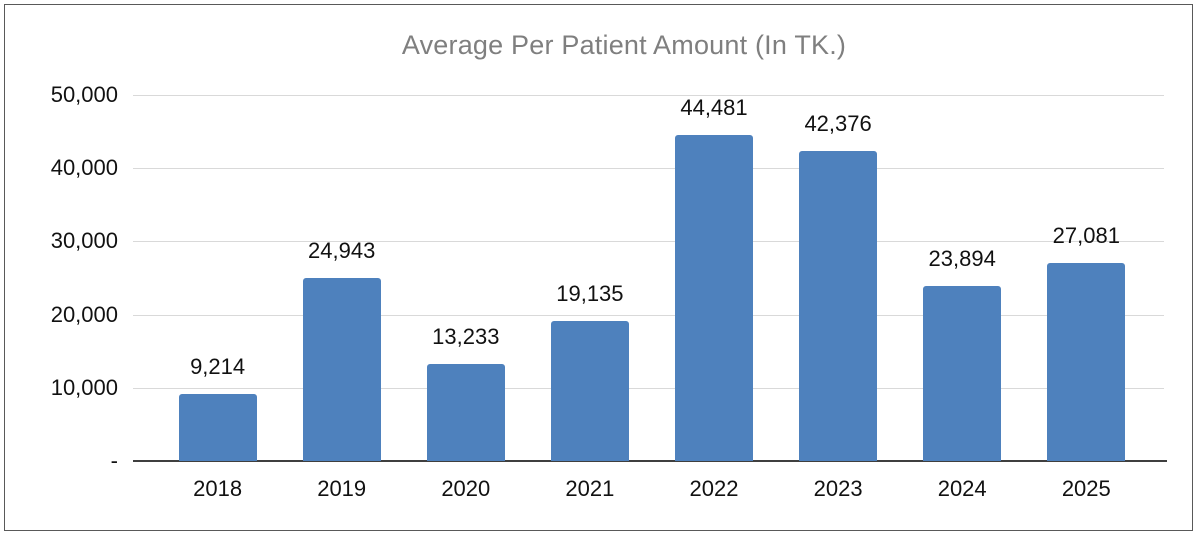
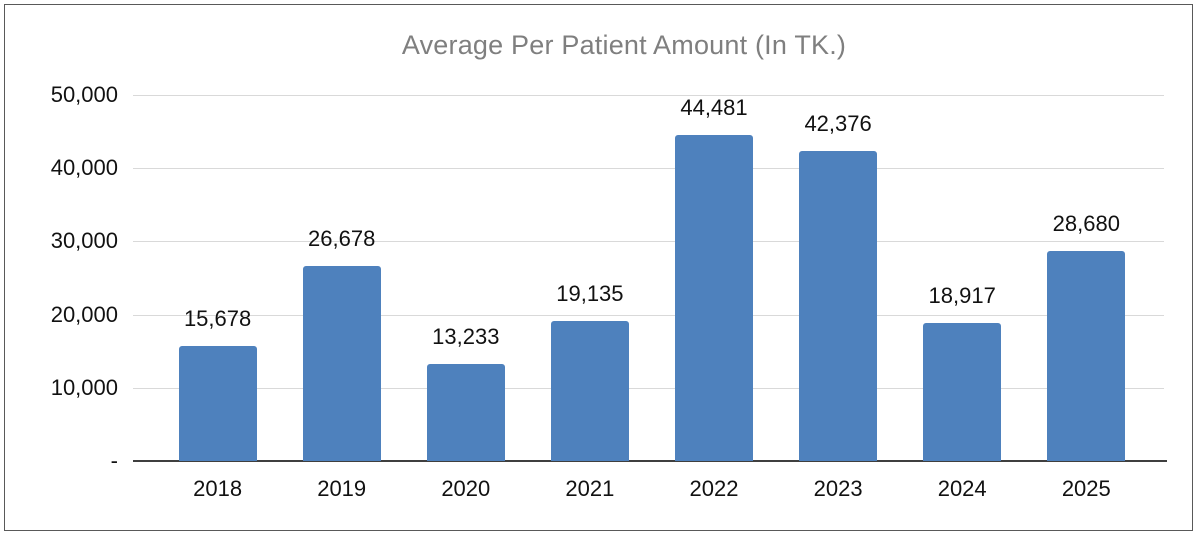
2018: 9,214 -> 15,678
2019: 24,943 -> 26,678
2024: 23,894 -> 18,917
2025: 27,081 -> 28,680
